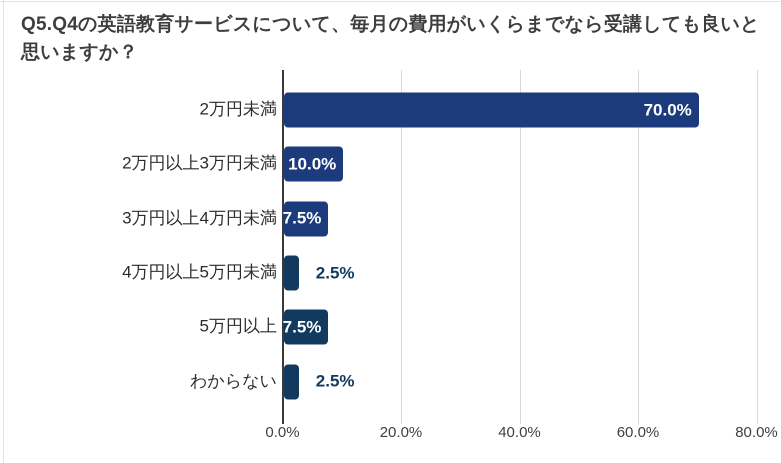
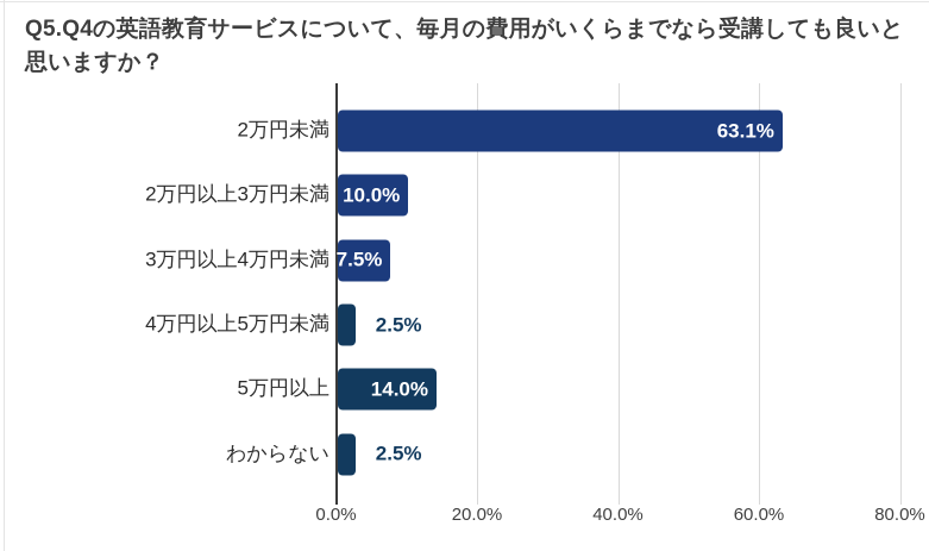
2万円未満: 70.0% -> 63.1%
5万円以上: 7.5% -> 14.0%
